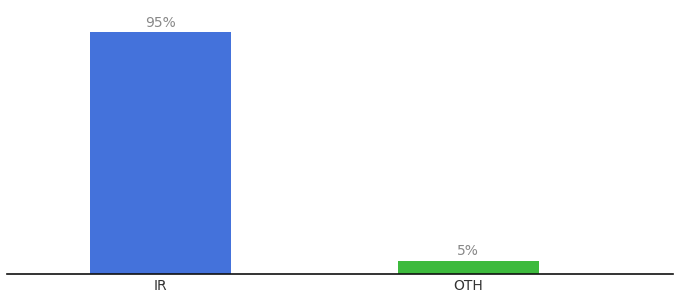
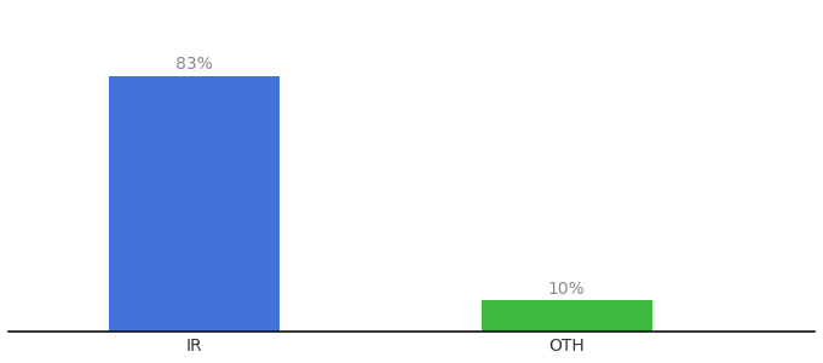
IR: 95% -> 83%
OTH: 5% -> 10%
